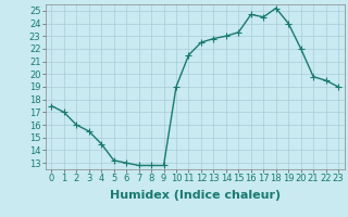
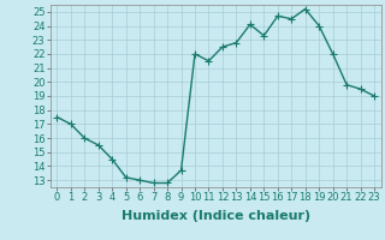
9: 12.8 -> 13.7
10: 19.0 -> 22.0
14: 23.0 -> 24.1
